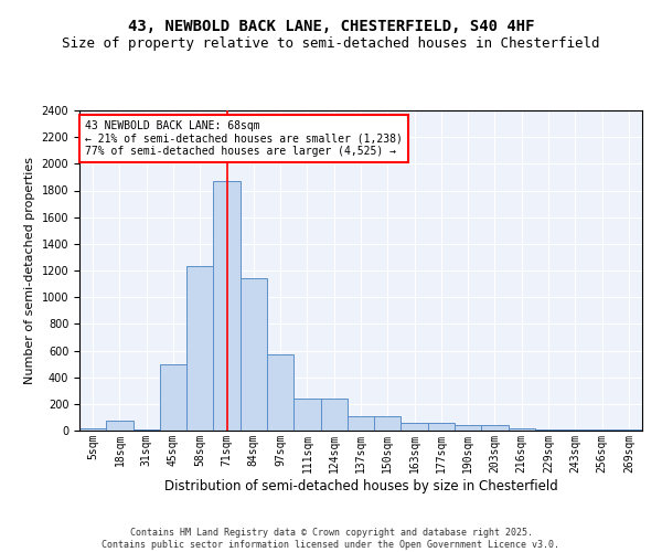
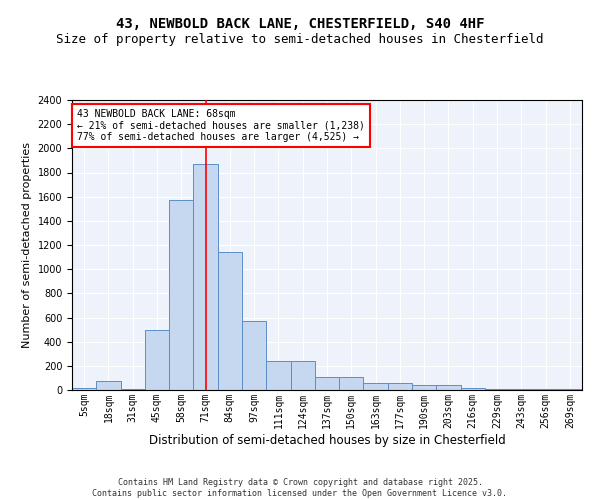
58sqm: 1230 -> 1570
